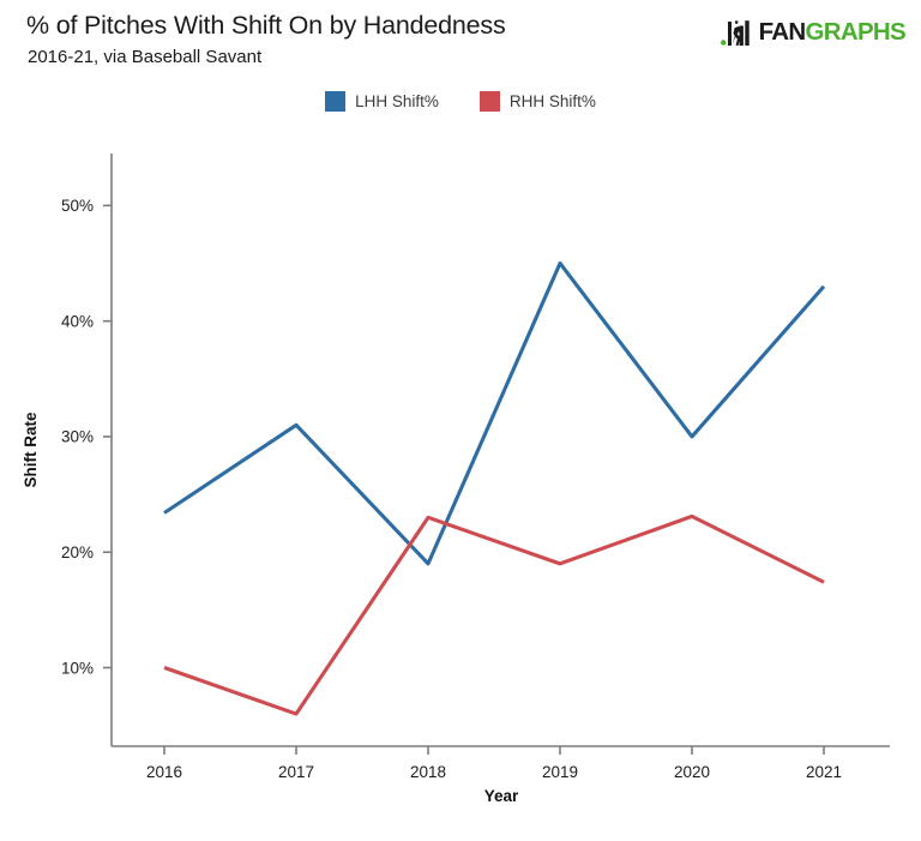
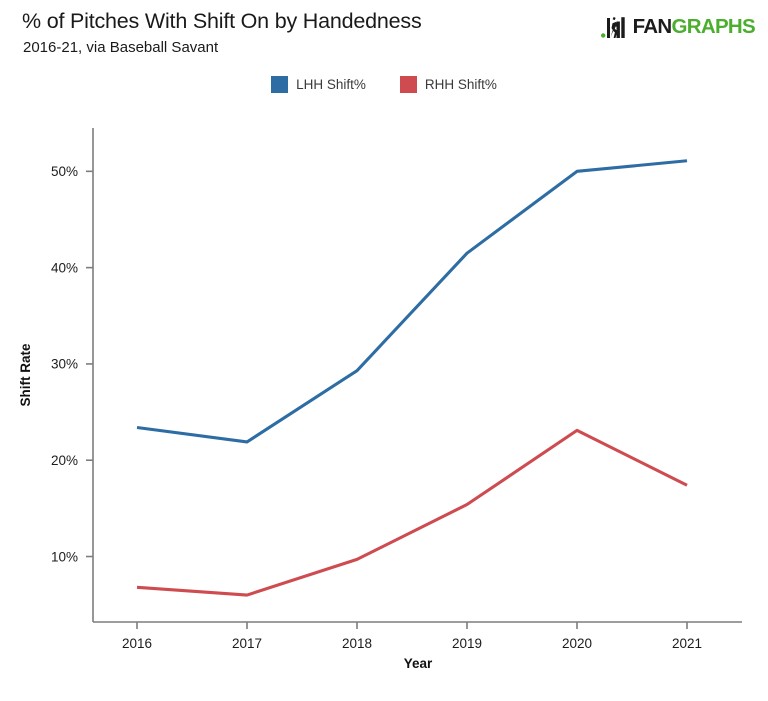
RHH Shift%/2016: 10% -> 7%
LHH Shift%/2017: 31% -> 22%
LHH Shift%/2018: 19% -> 29%
RHH Shift%/2018: 23% -> 10%
LHH Shift%/2019: 45% -> 42%
RHH Shift%/2019: 19% -> 15%
LHH Shift%/2020: 30% -> 50%
LHH Shift%/2021: 43% -> 51%
